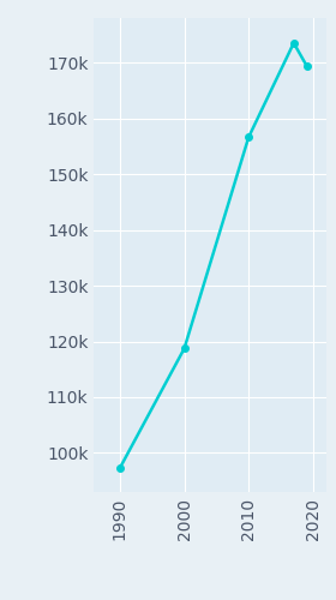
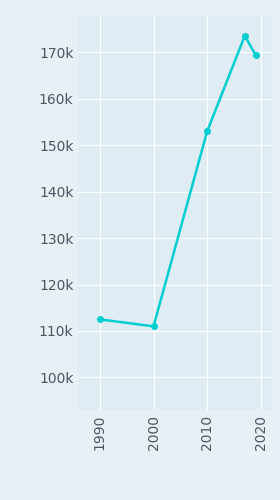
1990: 97.3k -> 112.5k
2000: 118.7k -> 111.0k
2010: 156.6k -> 153.0k
